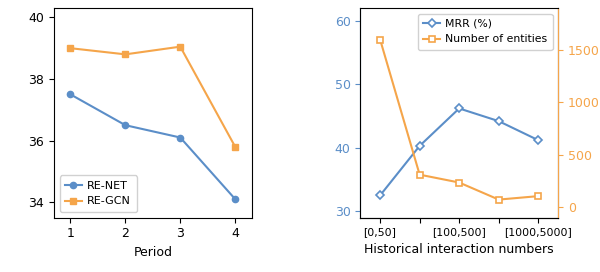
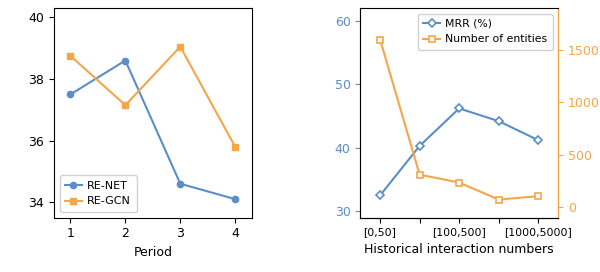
RE-GCN/1: 39.00 -> 38.75
RE-NET/2: 36.5 -> 38.6
RE-GCN/2: 38.80 -> 37.15
RE-NET/3: 36.1 -> 34.6
